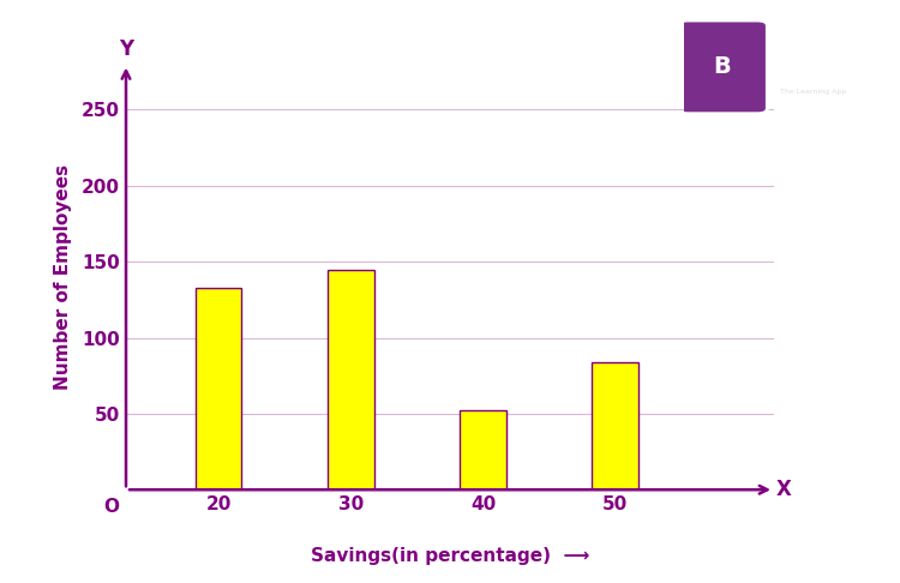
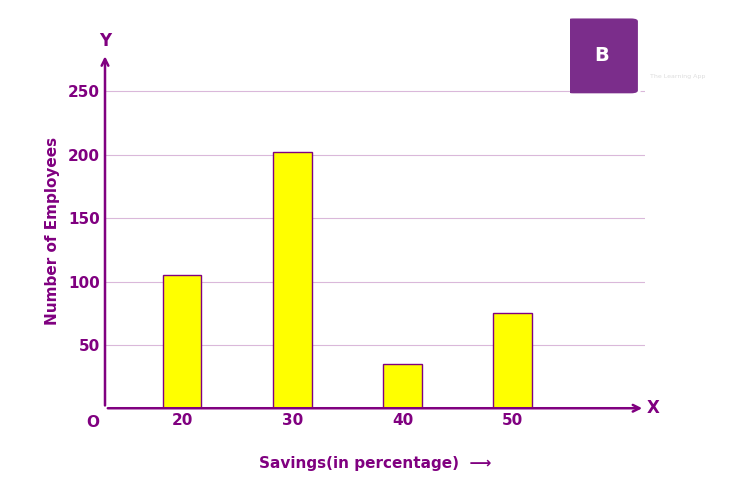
20: 133 -> 105
30: 145 -> 202
40: 52 -> 35
50: 84 -> 75
